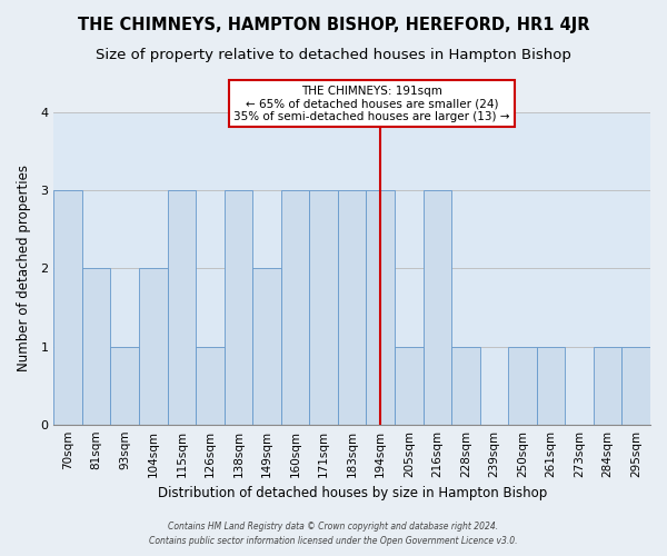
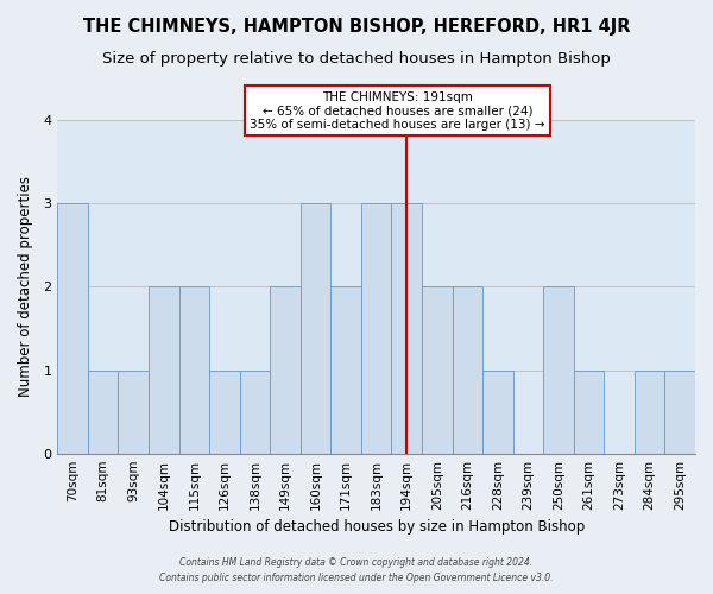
81sqm: 2 -> 1
115sqm: 3 -> 2
138sqm: 3 -> 1
171sqm: 3 -> 2
205sqm: 1 -> 2
216sqm: 3 -> 2
250sqm: 1 -> 2
